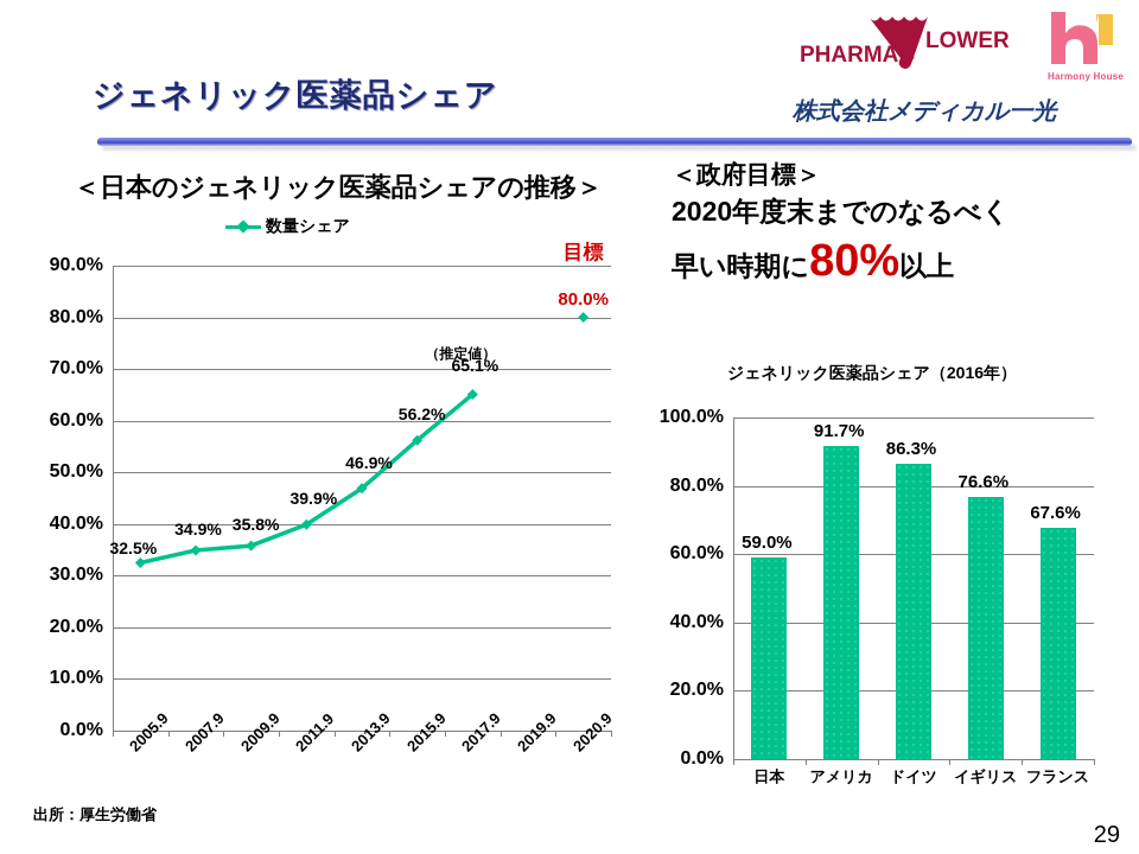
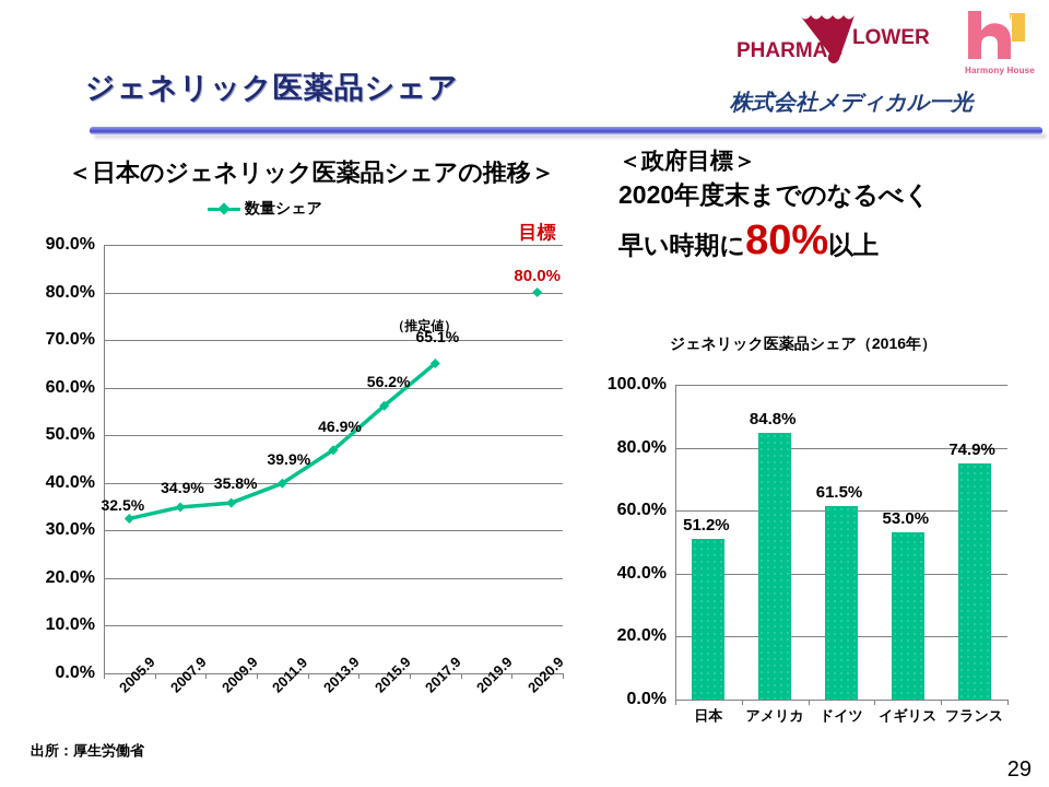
ジェネリック医薬品シェア（2016年）/日本: 59.0% -> 51.2%
ジェネリック医薬品シェア（2016年）/アメリカ: 91.7% -> 84.8%
ジェネリック医薬品シェア（2016年）/ドイツ: 86.3% -> 61.5%
ジェネリック医薬品シェア（2016年）/イギリス: 76.6% -> 53.0%
ジェネリック医薬品シェア（2016年）/フランス: 67.6% -> 74.9%
